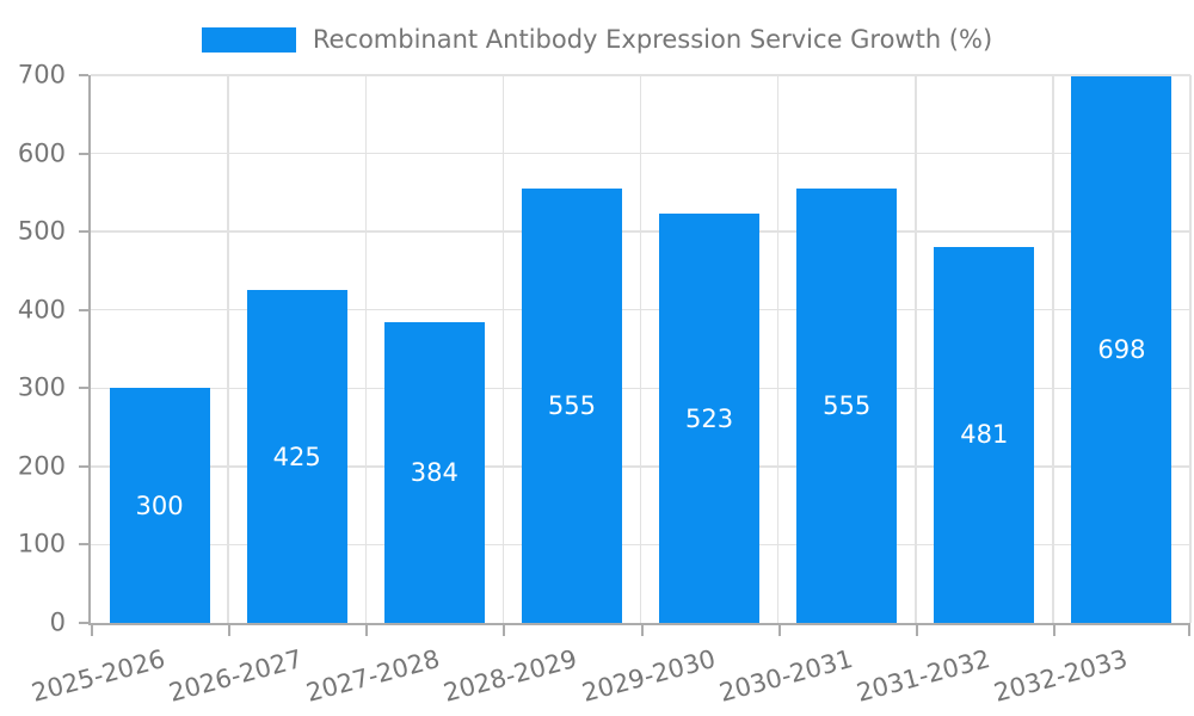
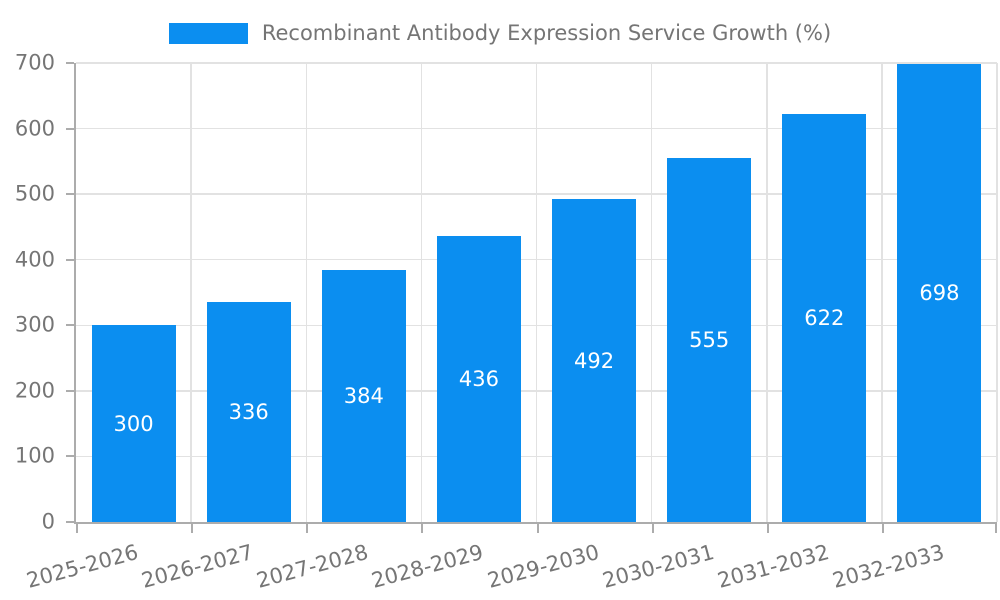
2026-2027: 425 -> 336
2028-2029: 555 -> 436
2029-2030: 523 -> 492
2031-2032: 481 -> 622
